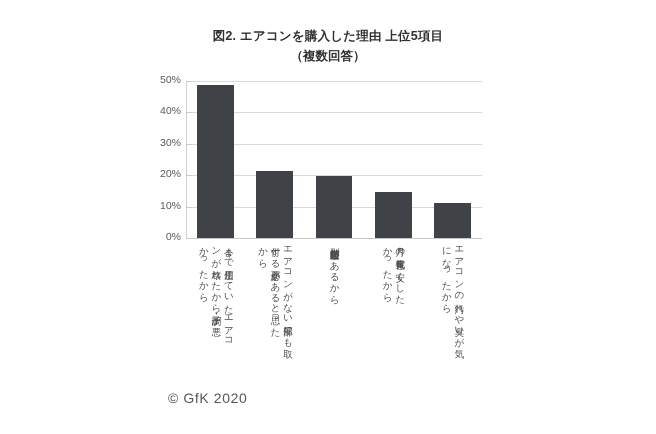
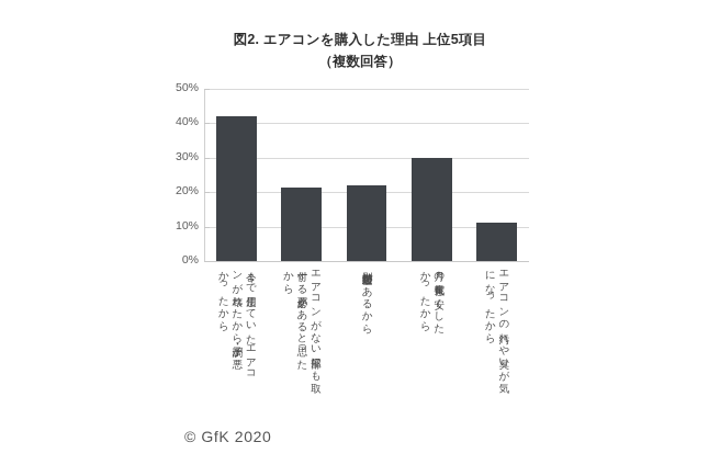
今まで使用していたエアコンが壊れたから・調子が悪かったから: 49% -> 42%
特別定額給付金があるから: 20% -> 22%
月々の電気代を安くしたかったから: 15% -> 30%
